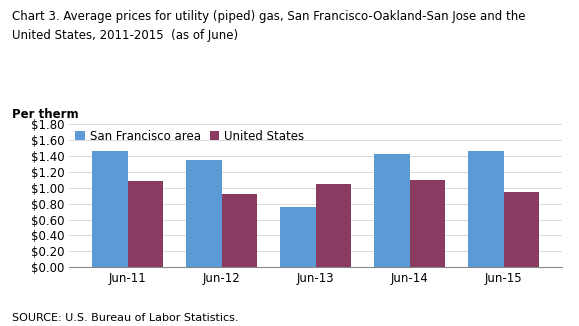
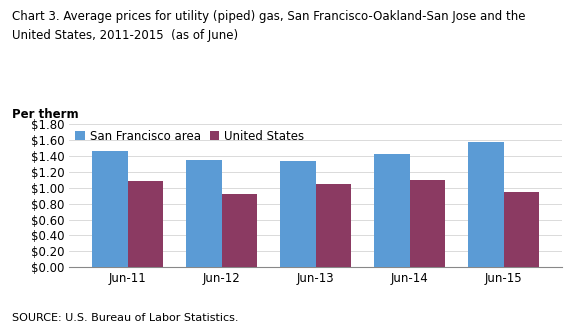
San Francisco area/Jun-13: $0.76 -> $1.33
San Francisco area/Jun-15: $1.46 -> $1.57
